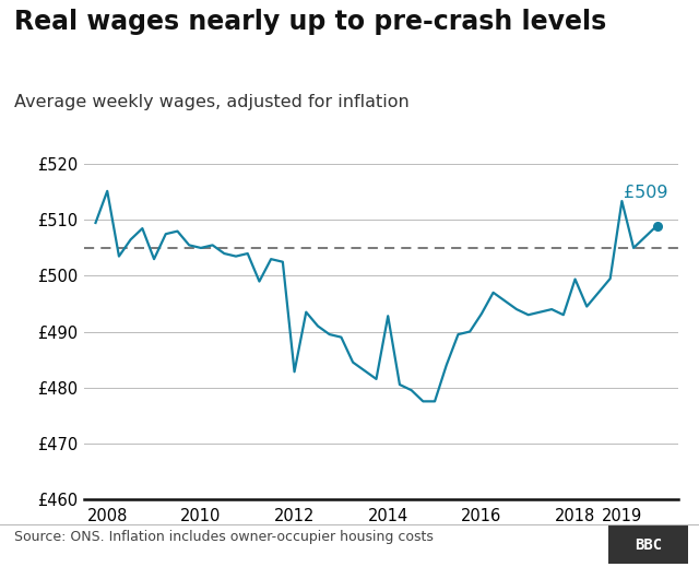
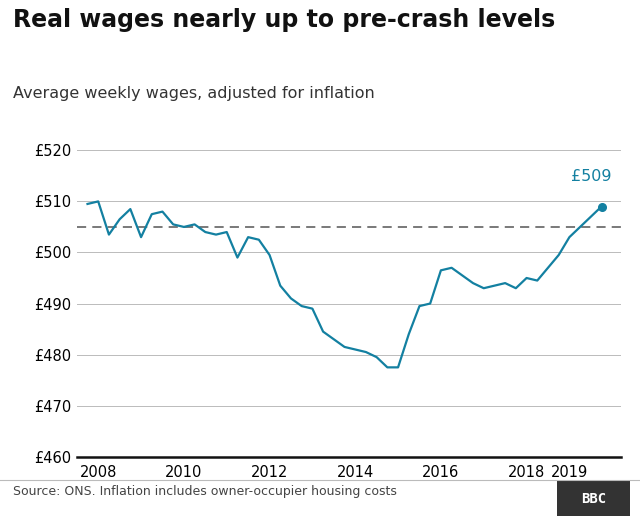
2008: £515.2 -> £510.0
2012: £482.8 -> £499.5
2014: £492.8 -> £481.0
2016: £493.2 -> £496.5
2018: £499.4 -> £495.0
2019: £513.4 -> £503.0
